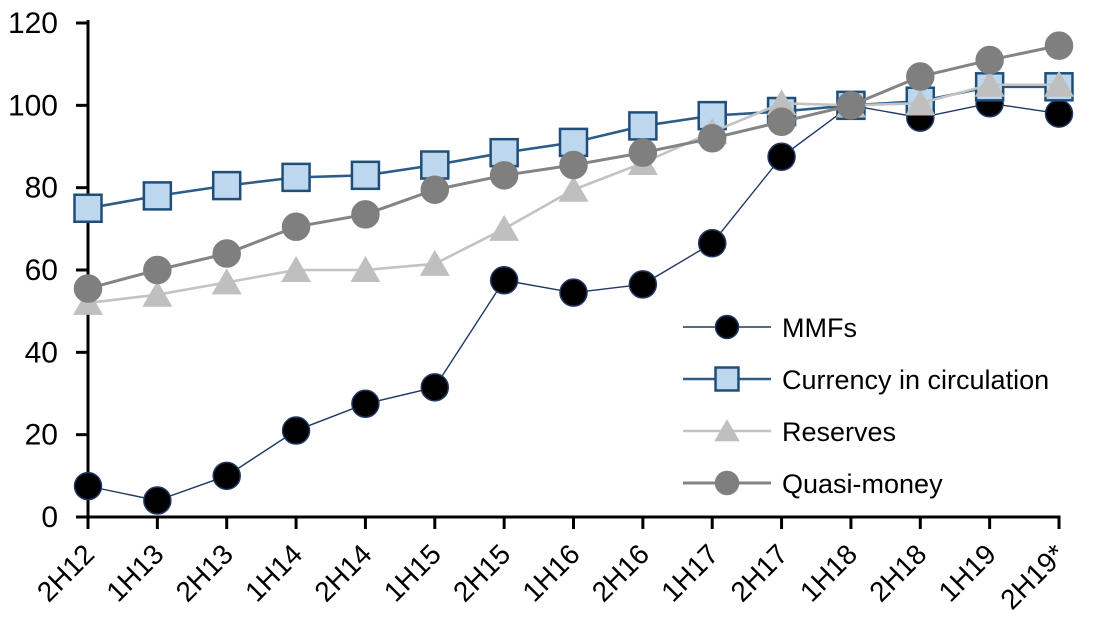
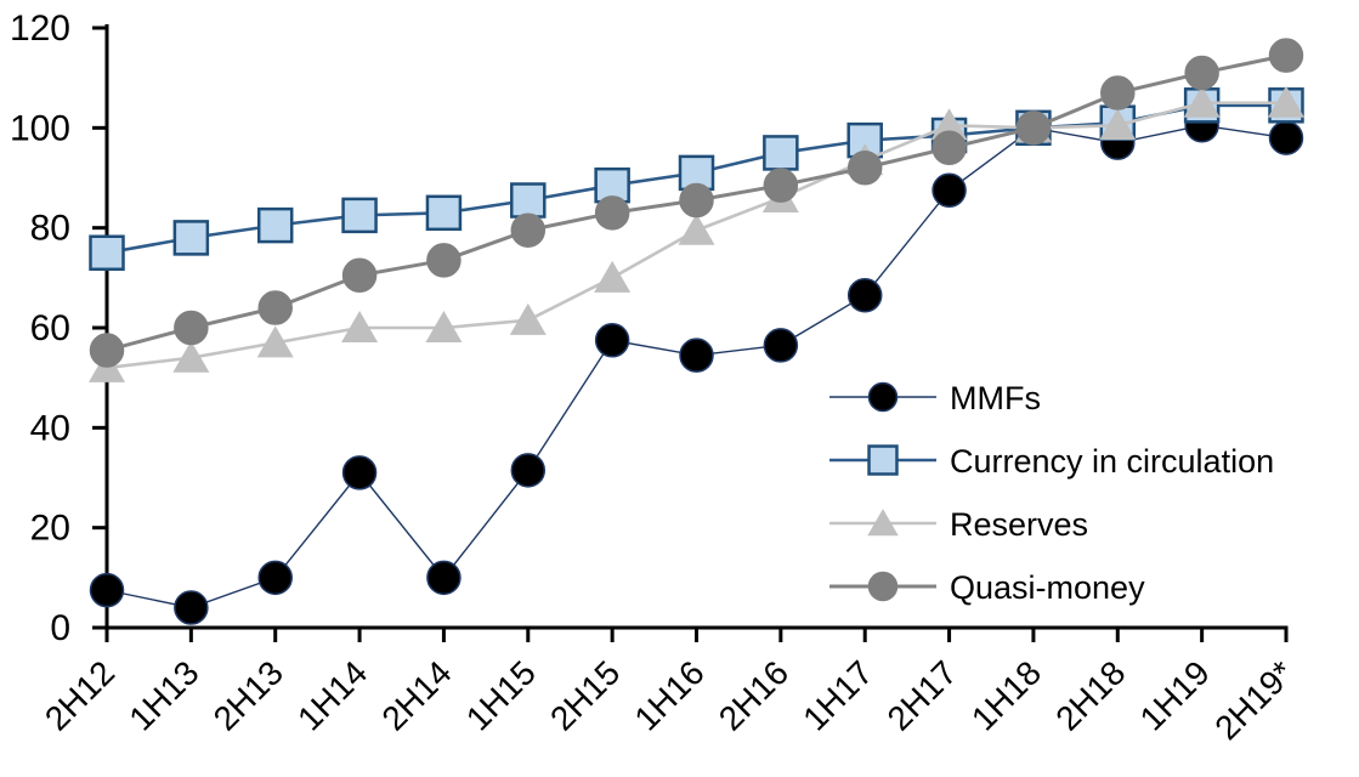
MMFs/1H14: 21 -> 31
MMFs/2H14: 28 -> 10
